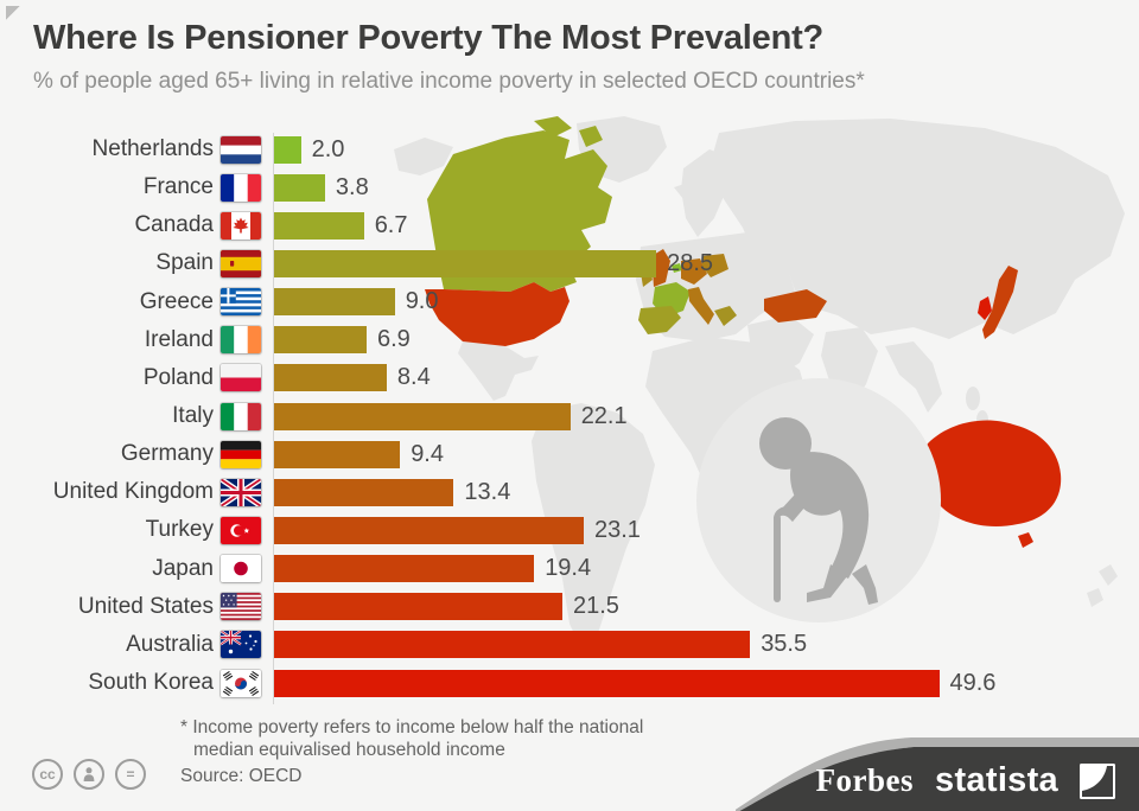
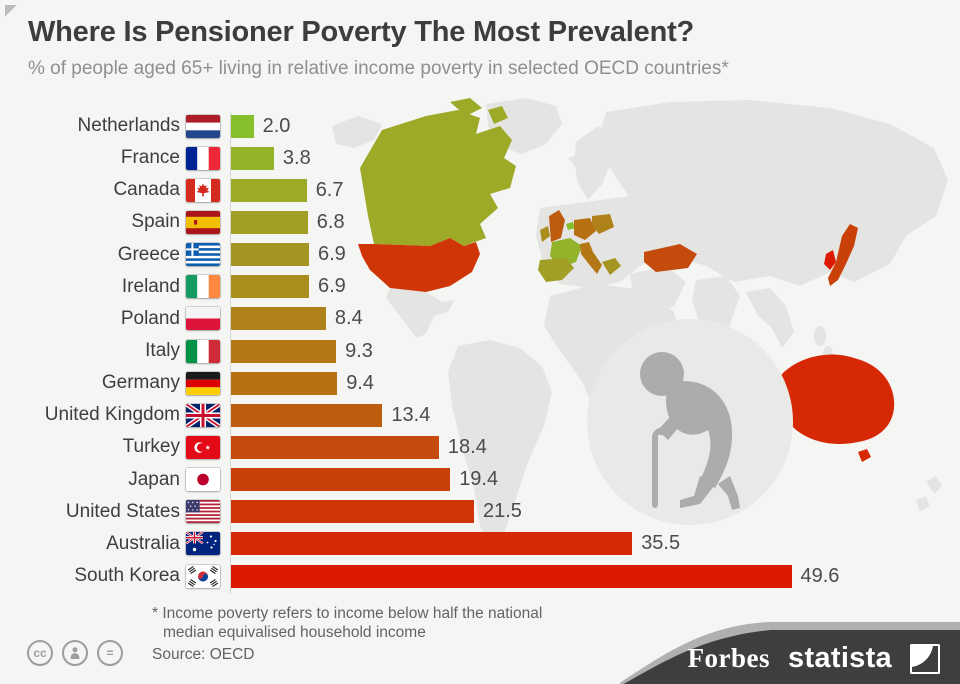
Spain: 28.5 -> 6.8
Greece: 9.0 -> 6.9
Italy: 22.1 -> 9.3
Turkey: 23.1 -> 18.4
